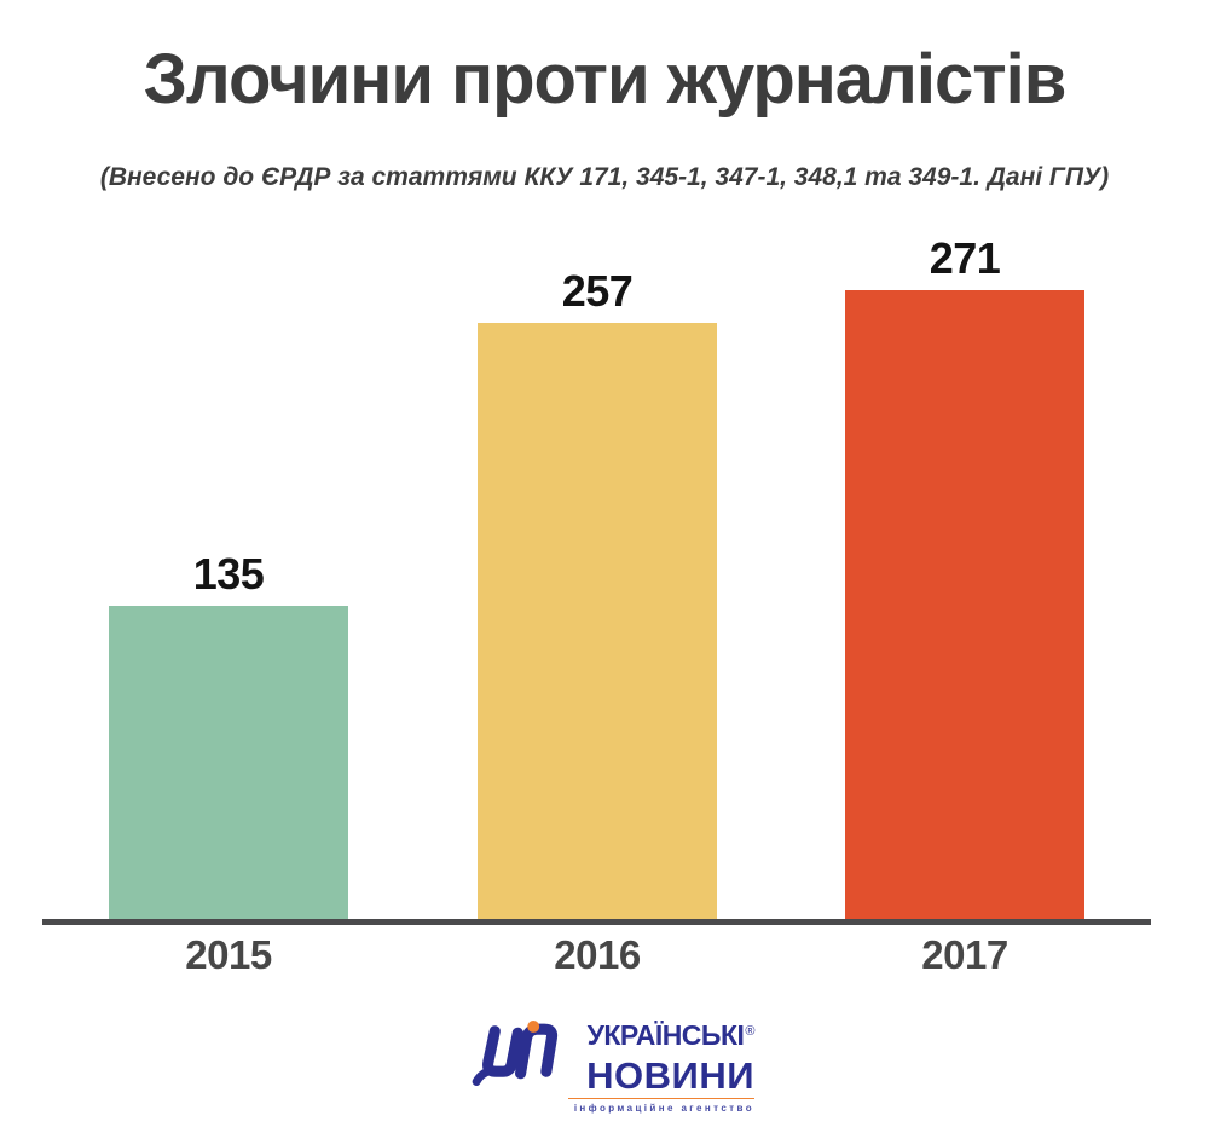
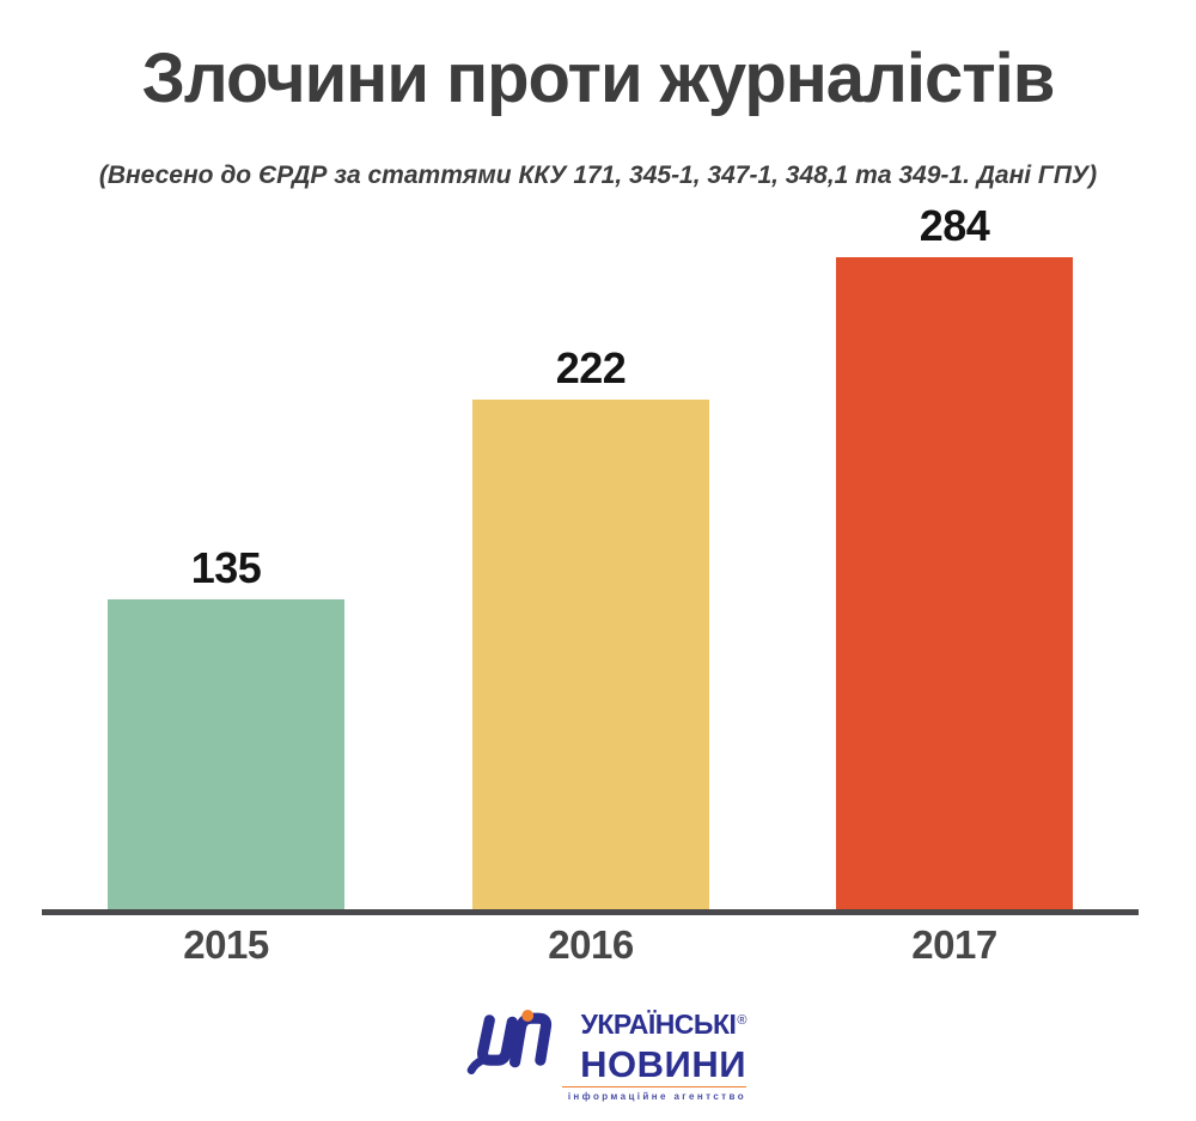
2016: 257 -> 222
2017: 271 -> 284
